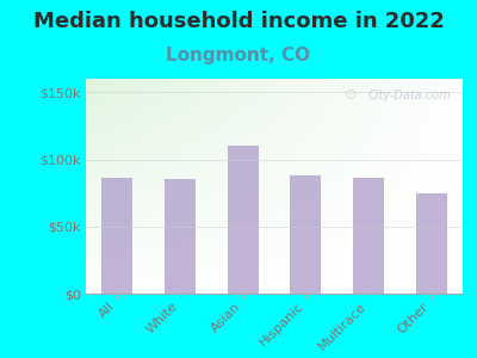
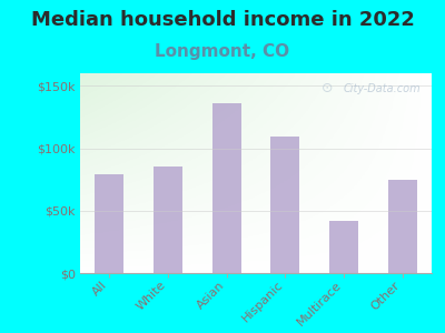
All: $86k -> $79k
Asian: $110k -> $136k
Hispanic: $88k -> $109k
Multirace: $86k -> $42k
